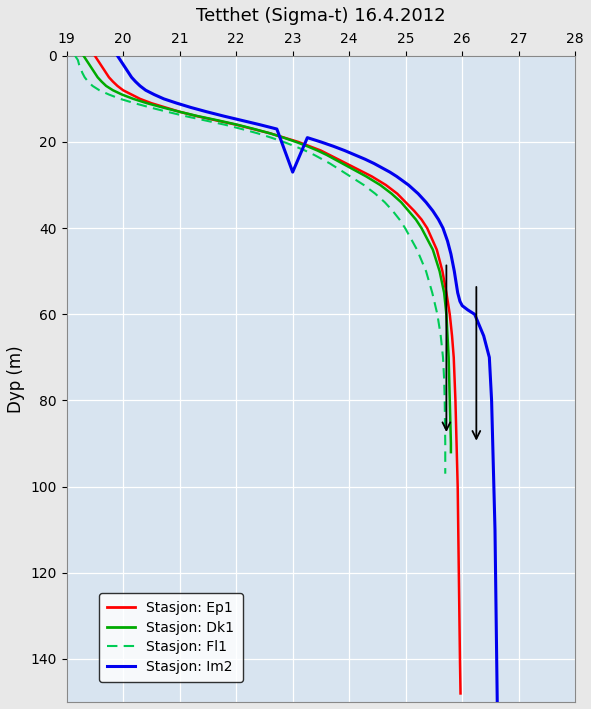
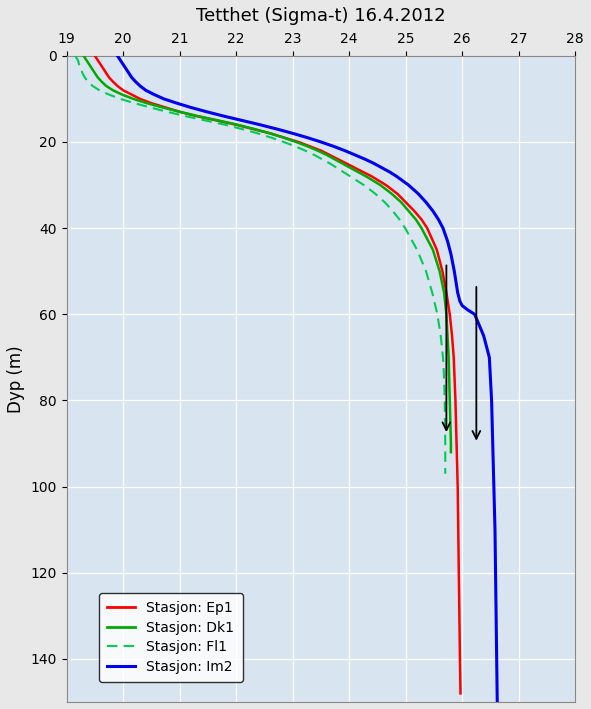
Stasjon: Im2/23: 27 -> 18
